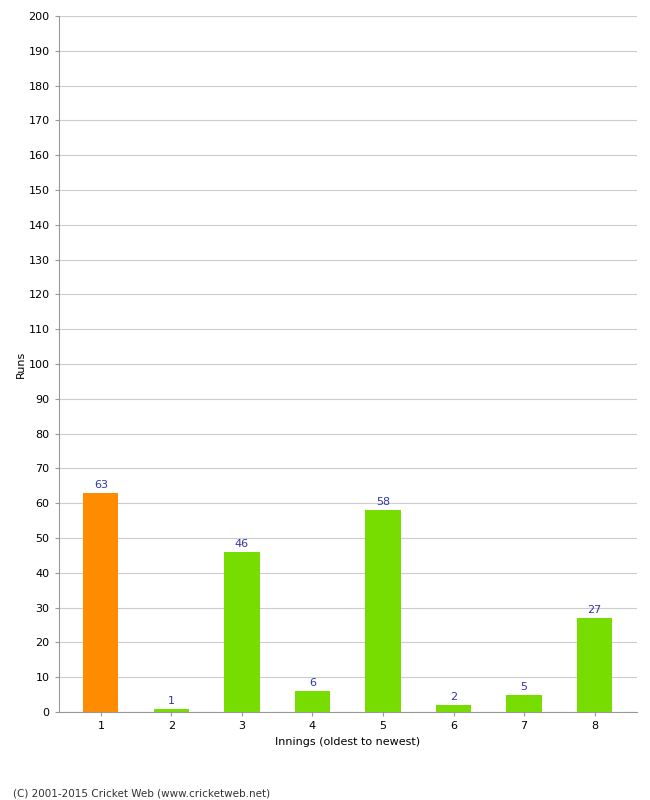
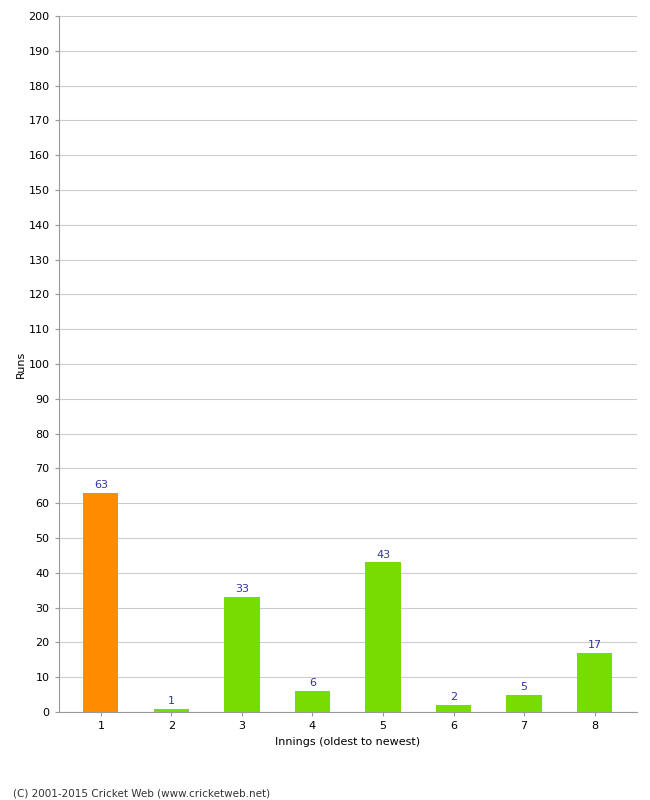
3: 46 -> 33
5: 58 -> 43
8: 27 -> 17
